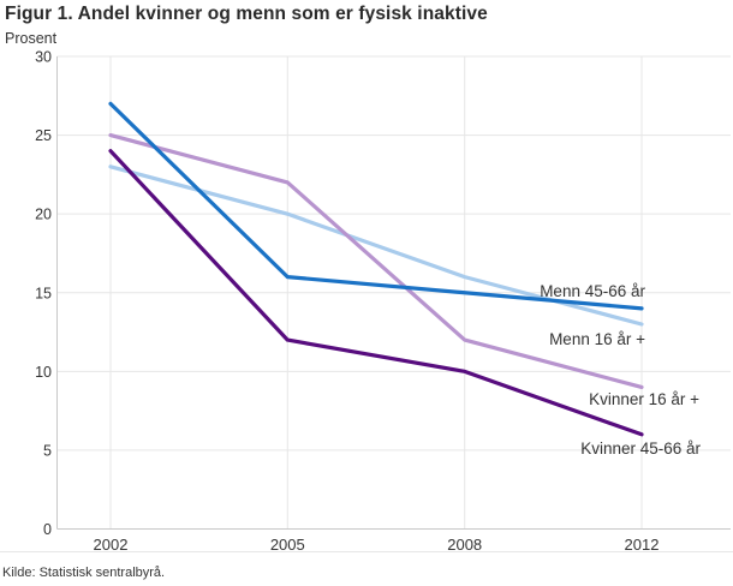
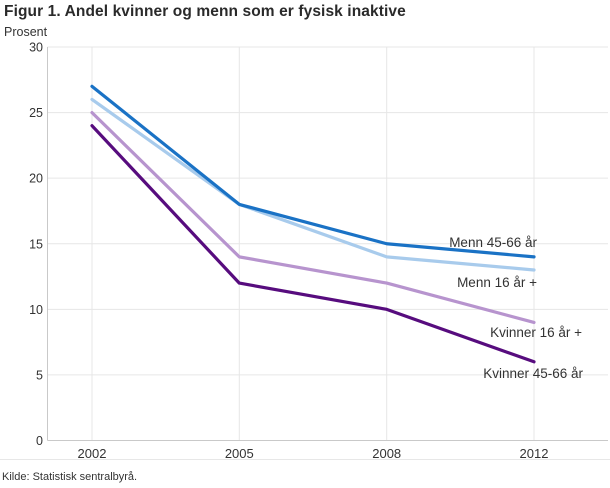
Menn 16 år +/2002: 23 -> 26
Menn 45-66 år/2005: 16 -> 18
Menn 16 år +/2005: 20 -> 18
Kvinner 16 år +/2005: 22 -> 14
Menn 16 år +/2008: 16 -> 14
